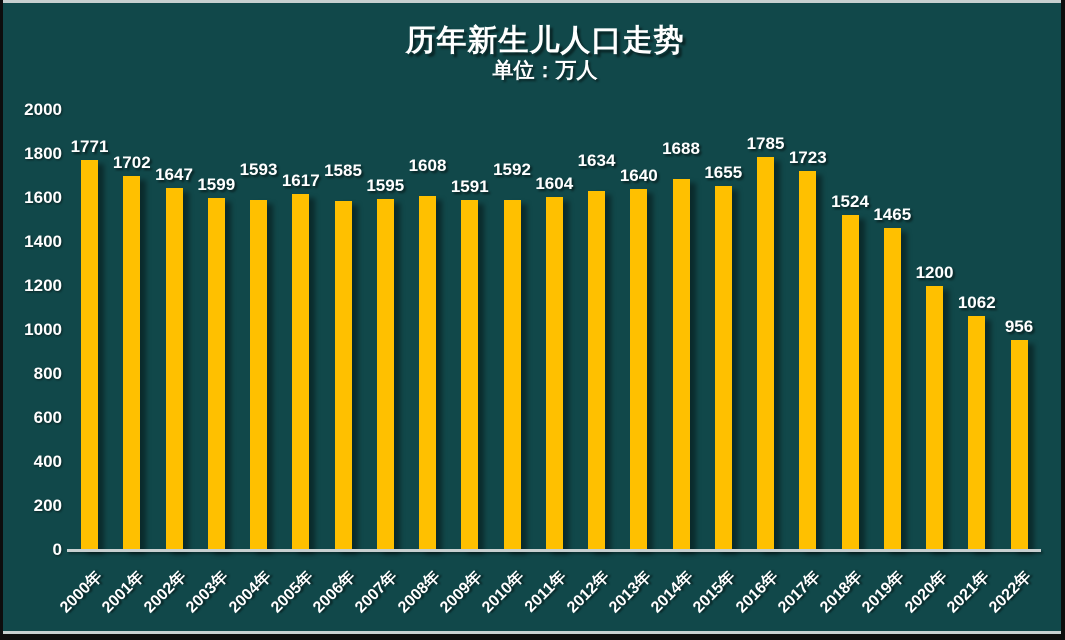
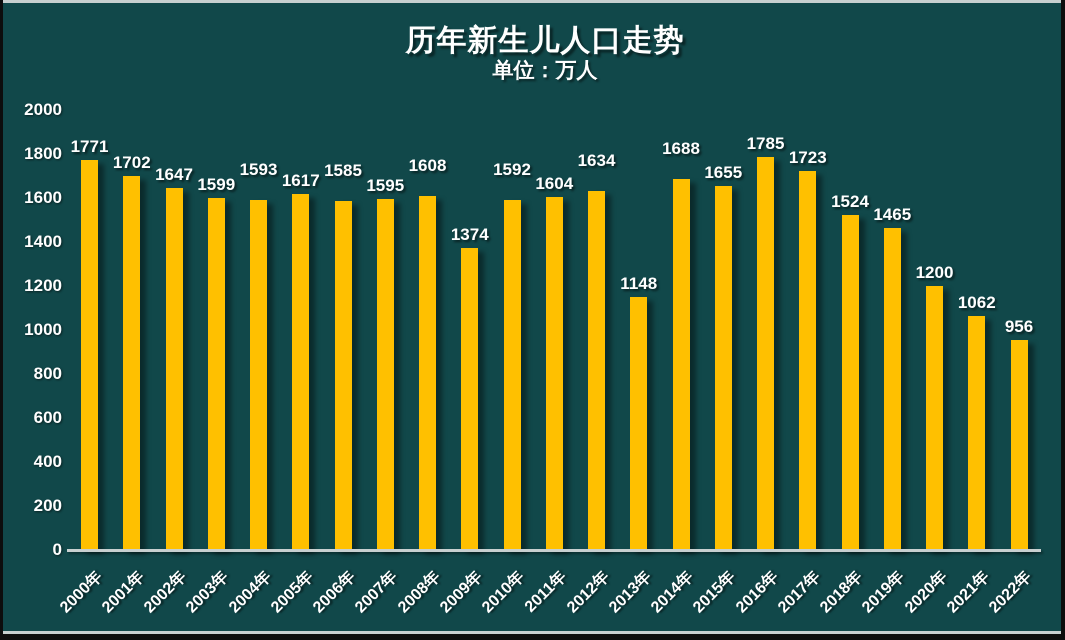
2009年: 1591 -> 1374
2013年: 1640 -> 1148
